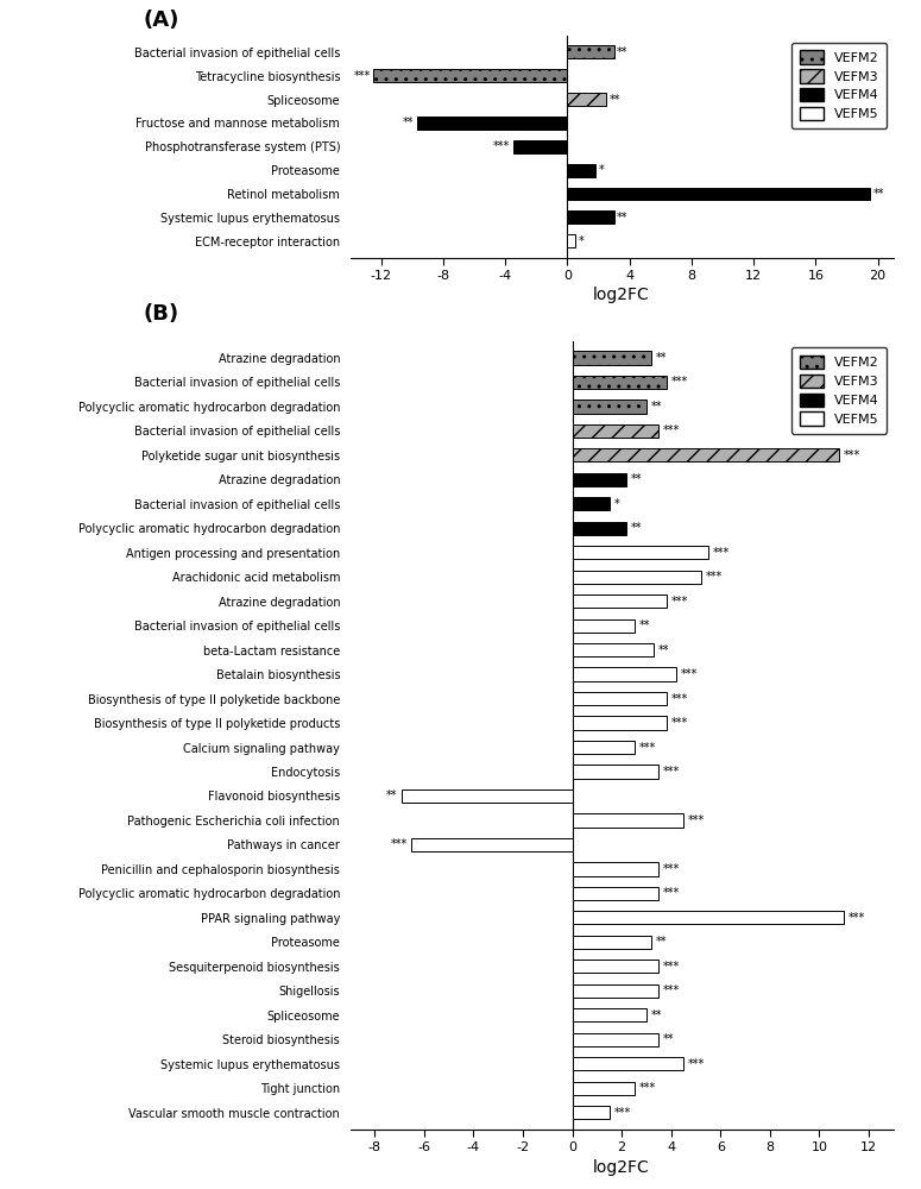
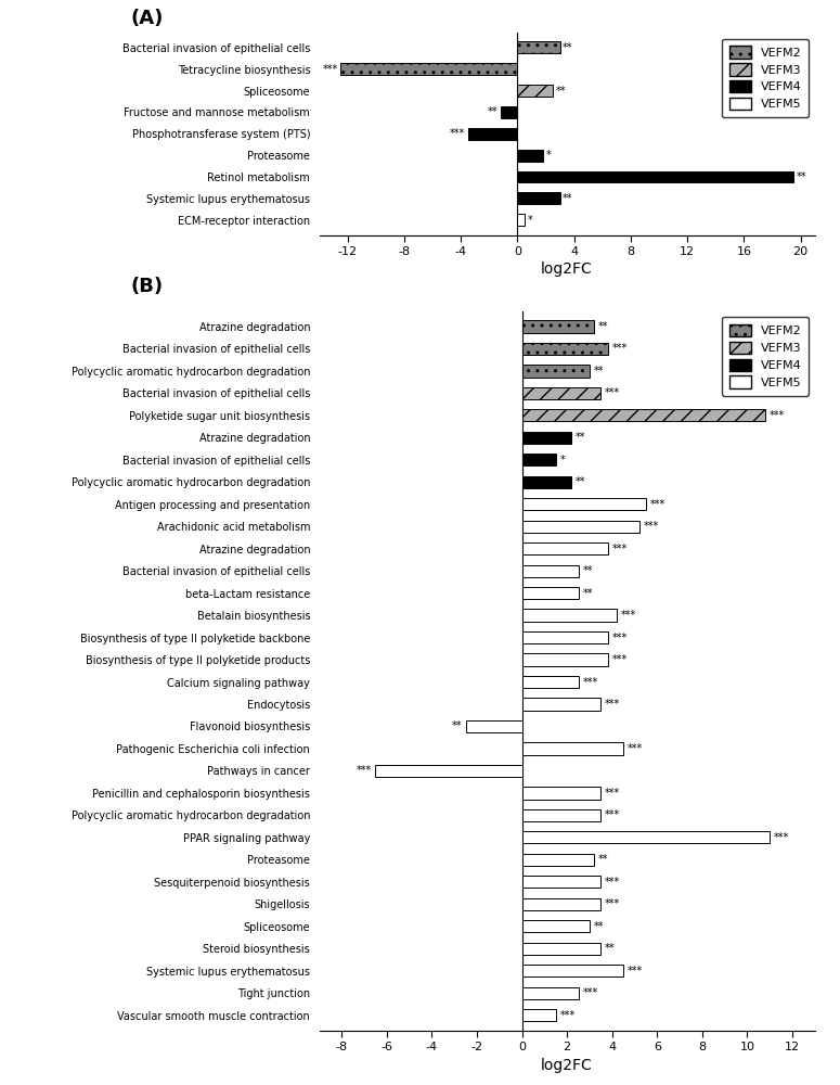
Fructose and mannose metabolism: -9.7 -> -1.2
beta-Lactam resistance: 3.3 -> 2.5
Flavonoid biosynthesis: -6.9 -> -2.5
